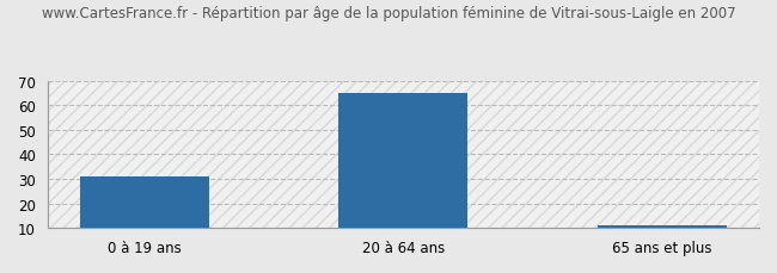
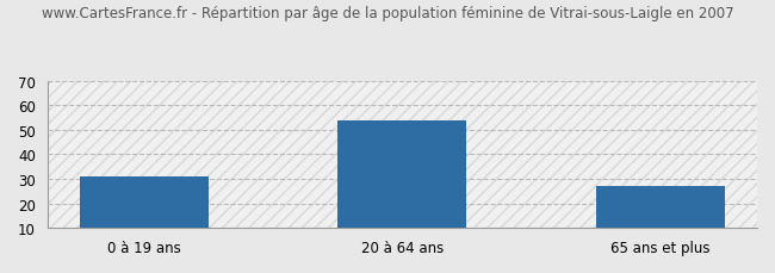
20 à 64 ans: 65 -> 54
65 ans et plus: 11 -> 27
